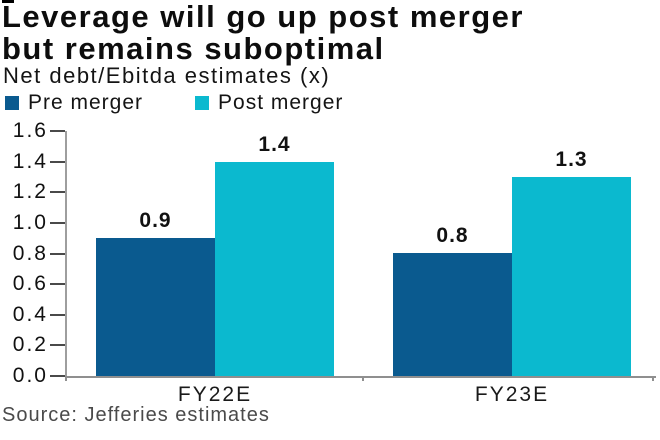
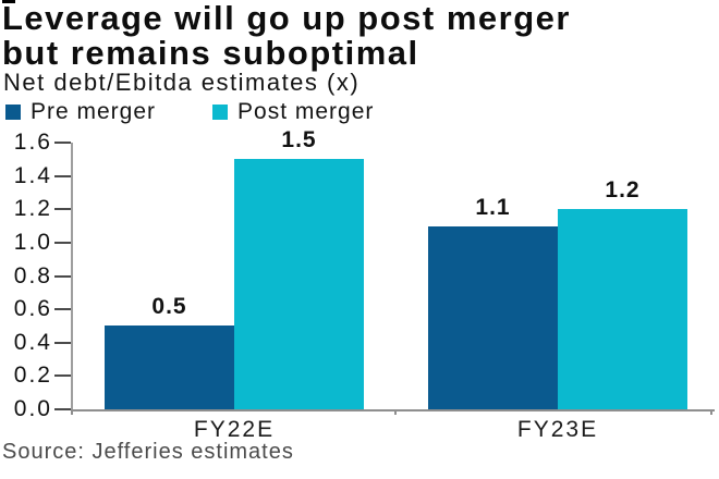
Pre merger/FY22E: 0.9 -> 0.5
Post merger/FY22E: 1.4 -> 1.5
Pre merger/FY23E: 0.8 -> 1.1
Post merger/FY23E: 1.3 -> 1.2
